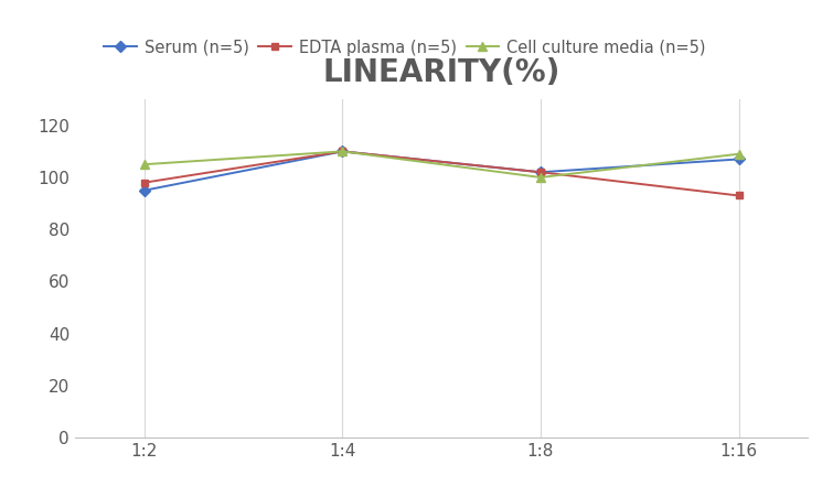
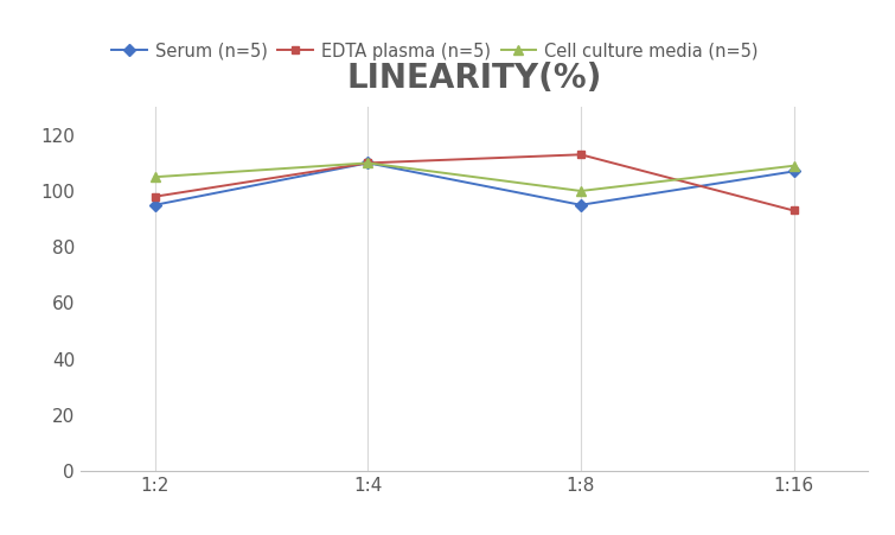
Serum (n=5)/1:8: 102 -> 95
EDTA plasma (n=5)/1:8: 102 -> 113
